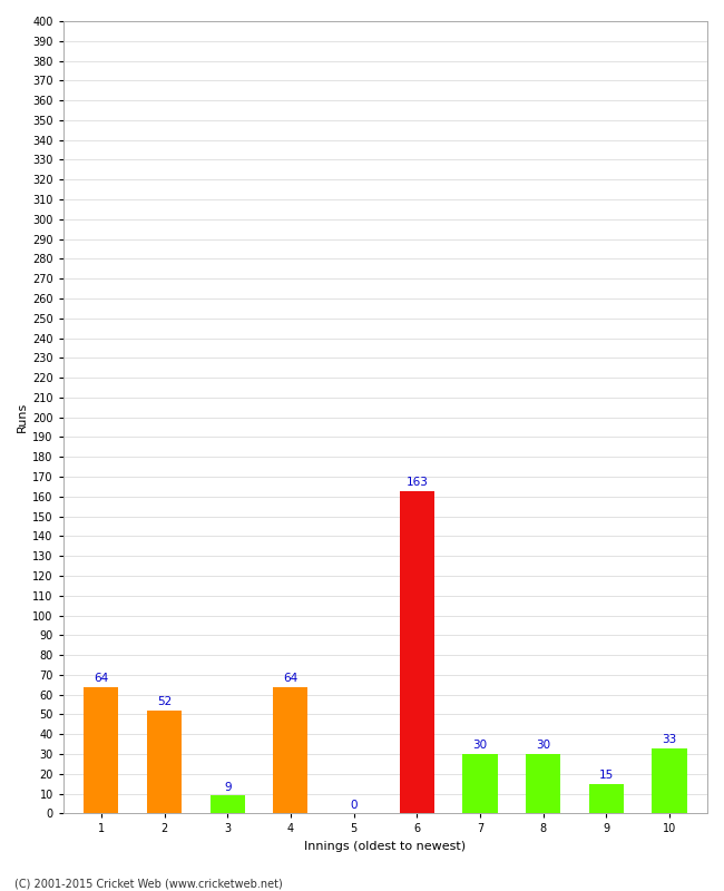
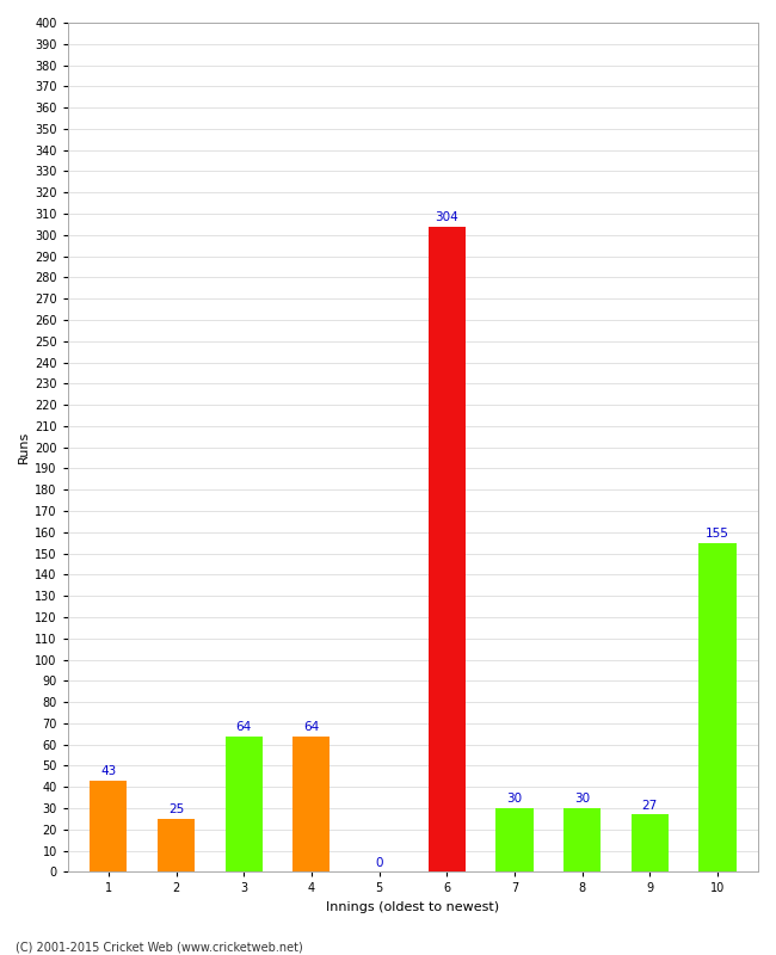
1: 64 -> 43
2: 52 -> 25
3: 9 -> 64
6: 163 -> 304
9: 15 -> 27
10: 33 -> 155
